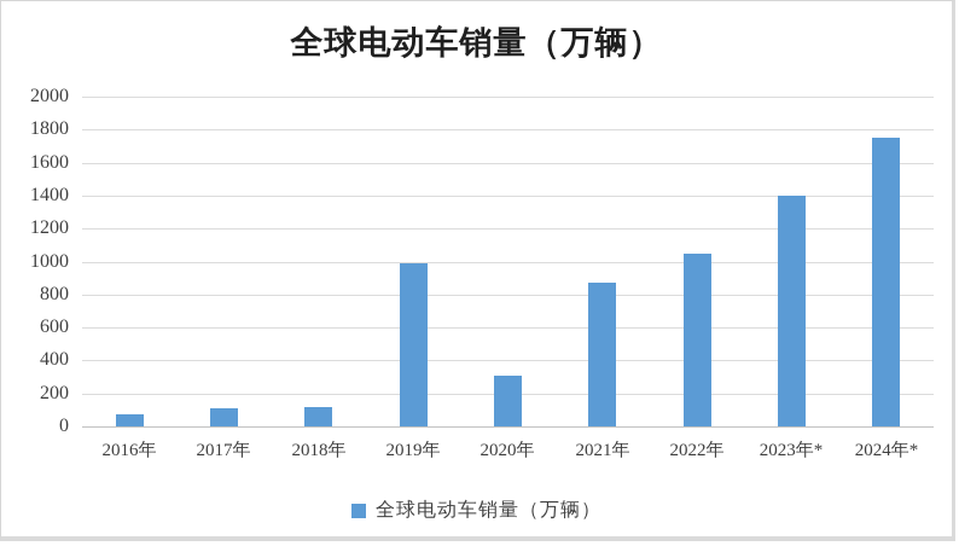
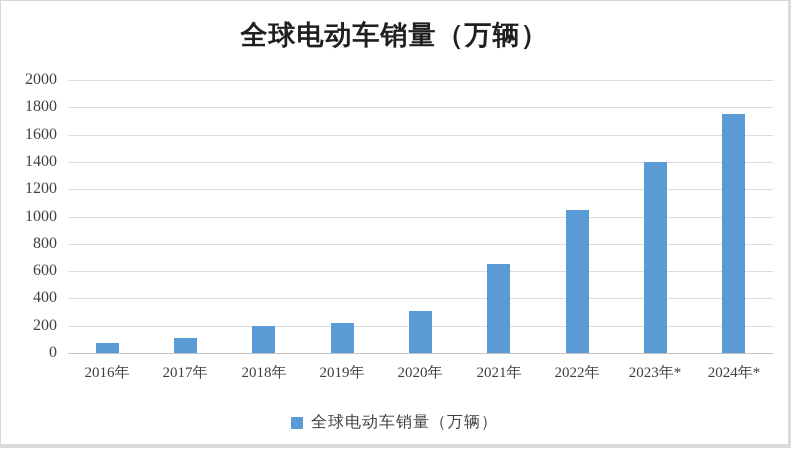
2018年: 120 -> 200
2019年: 990 -> 220
2021年: 870 -> 650
